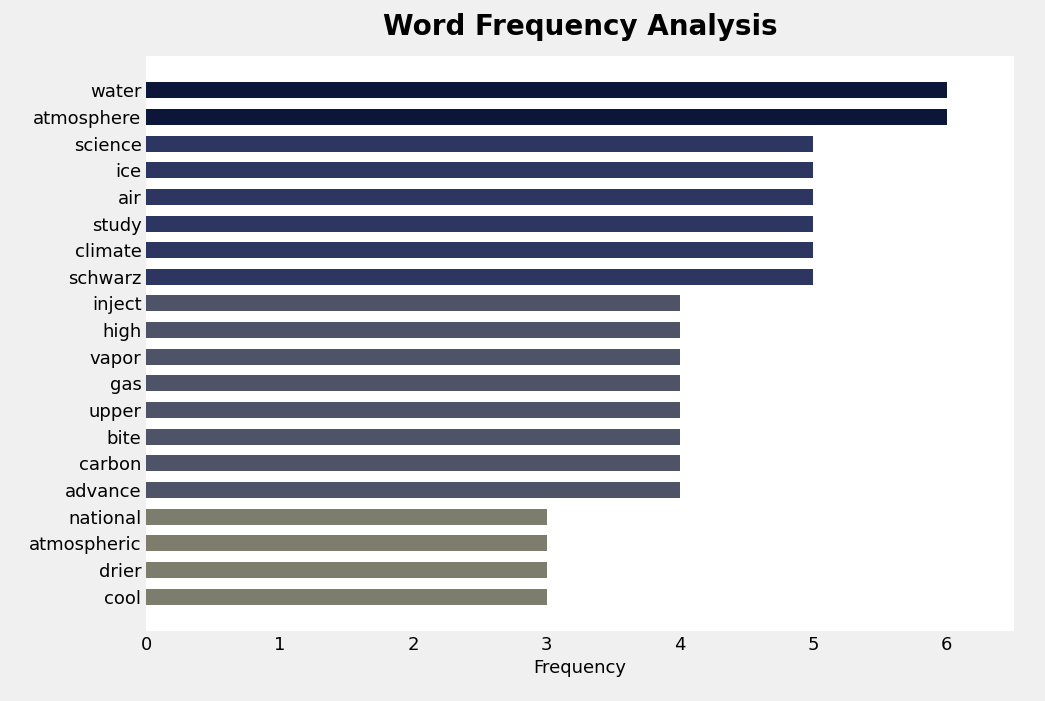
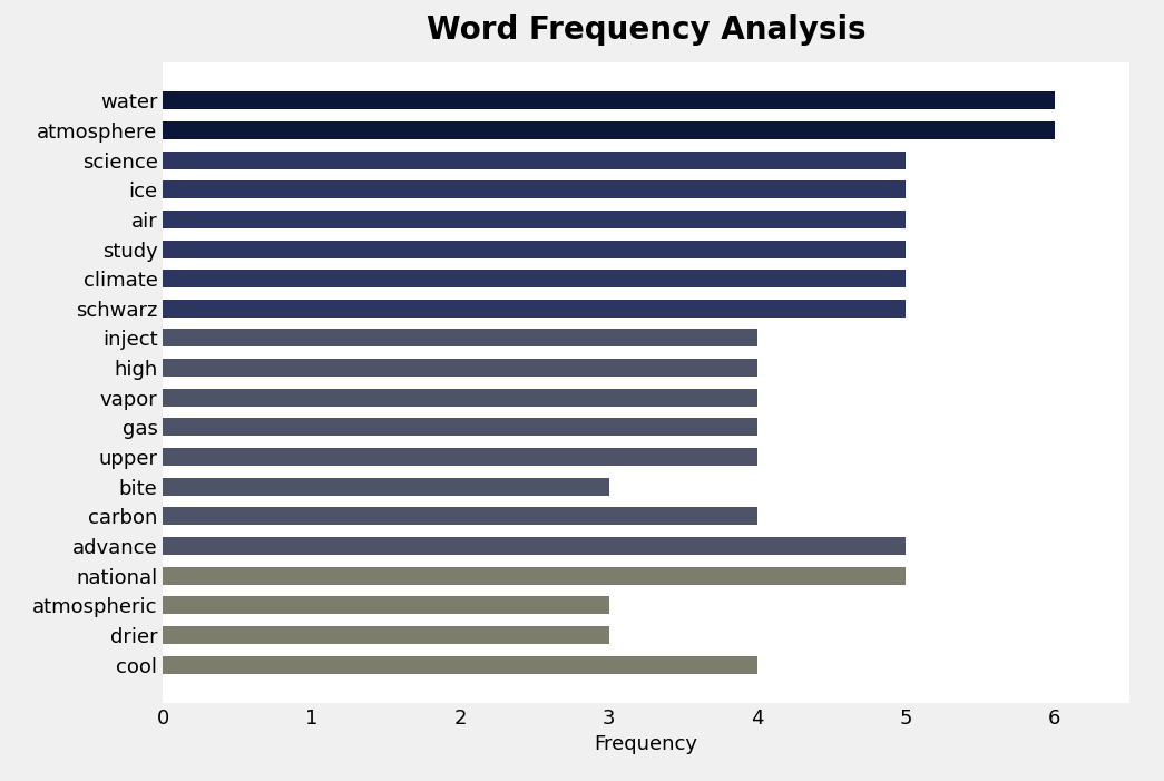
bite: 4 -> 3
advance: 4 -> 5
national: 3 -> 5
cool: 3 -> 4
